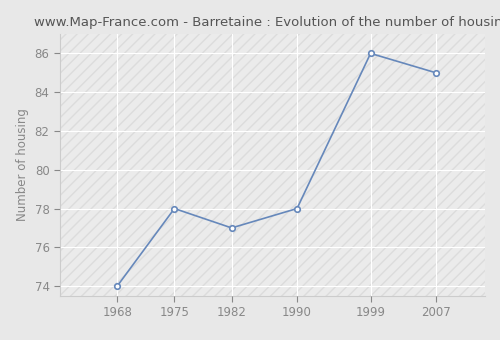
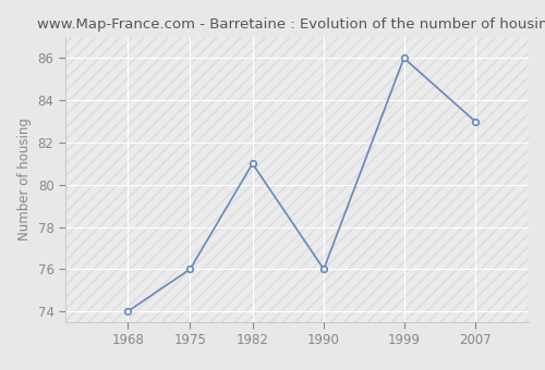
1975: 78 -> 76
1982: 77 -> 81
1990: 78 -> 76
2007: 85 -> 83
